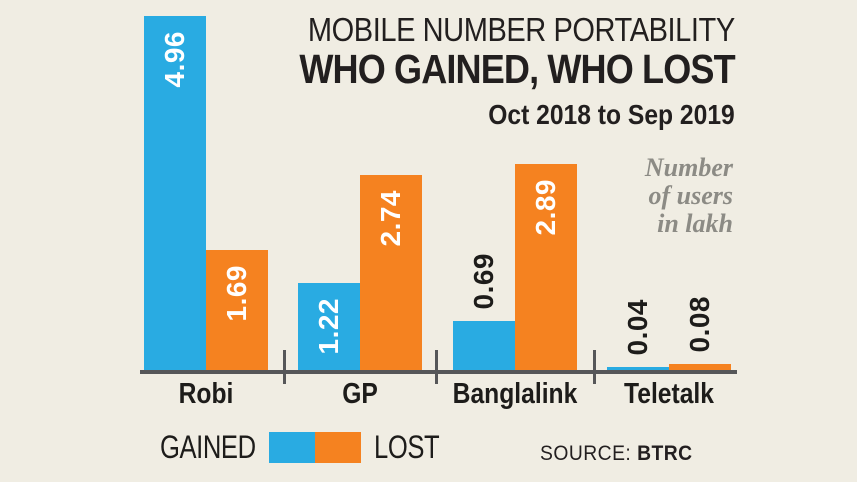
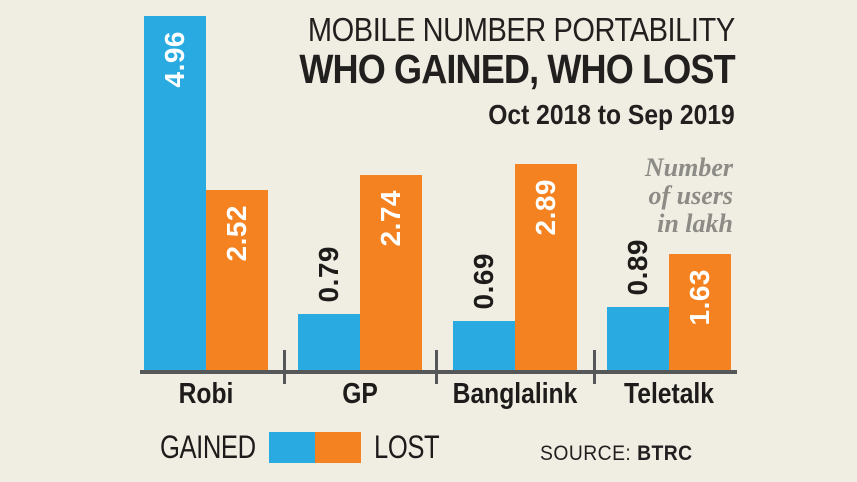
LOST/Robi: 1.69 -> 2.52
GAINED/GP: 1.22 -> 0.79
GAINED/Teletalk: 0.04 -> 0.89
LOST/Teletalk: 0.08 -> 1.63
